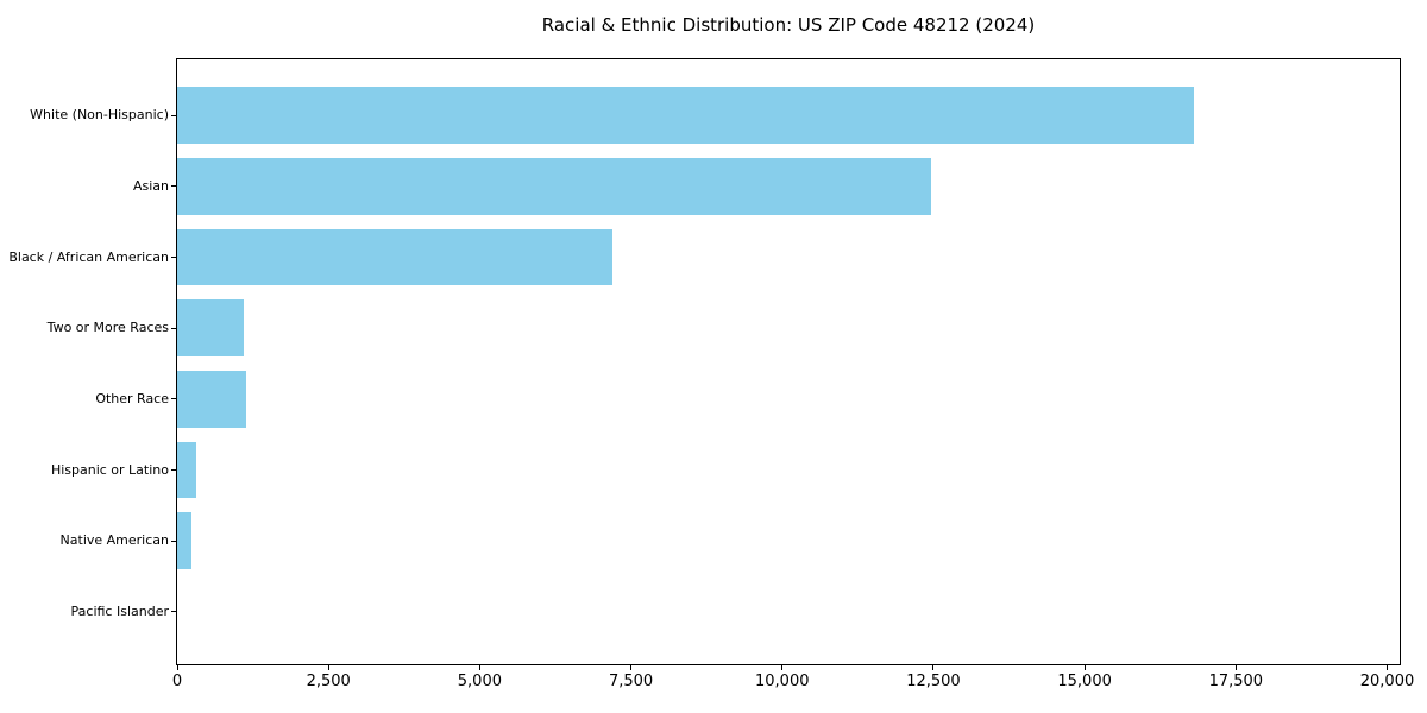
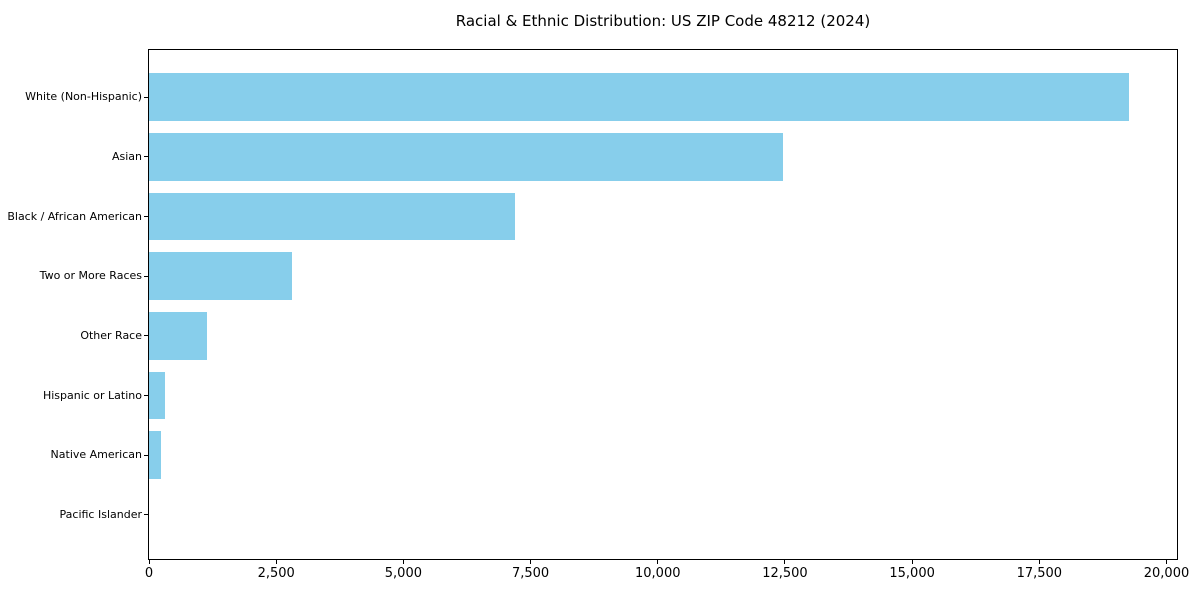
White (Non-Hispanic): 16800 -> 19300
Two or More Races: 1100 -> 2800
